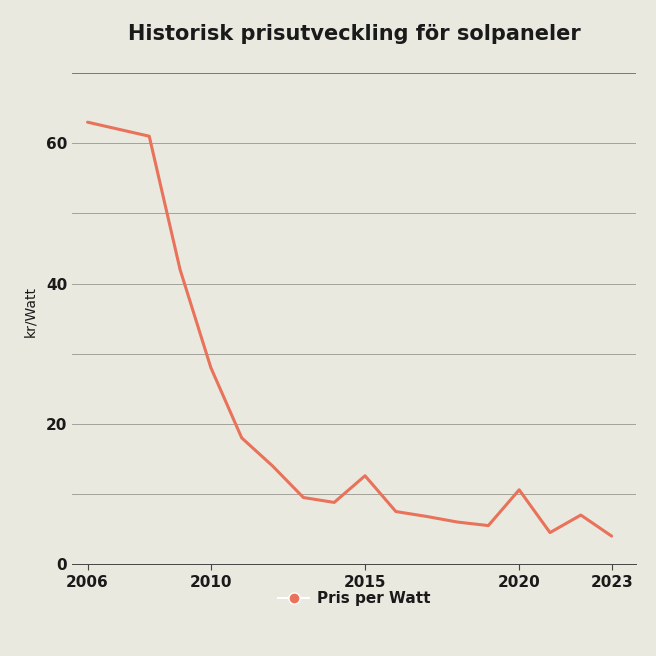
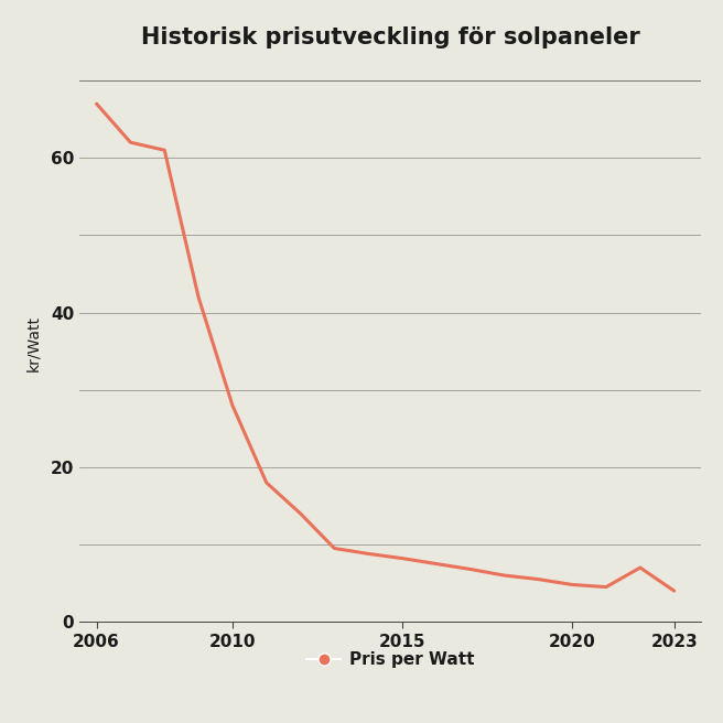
2006: 63.0 -> 67.0
2015: 12.6 -> 8.2
2020: 10.6 -> 4.8
